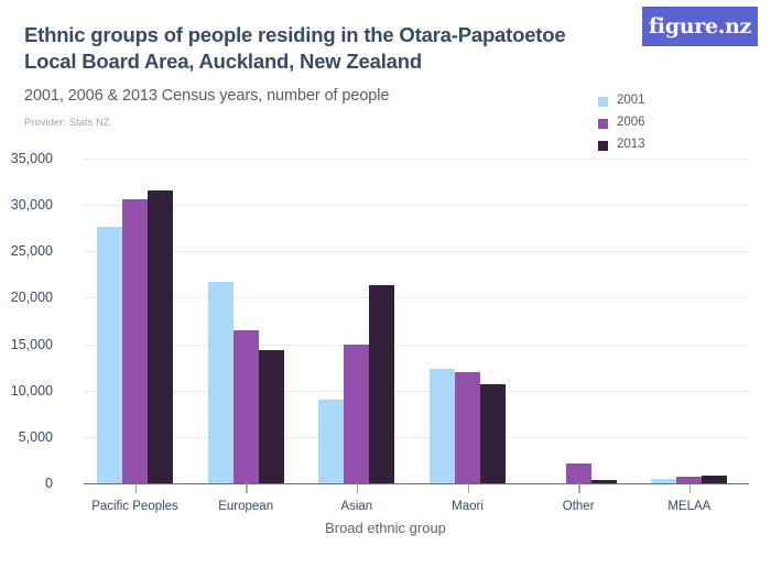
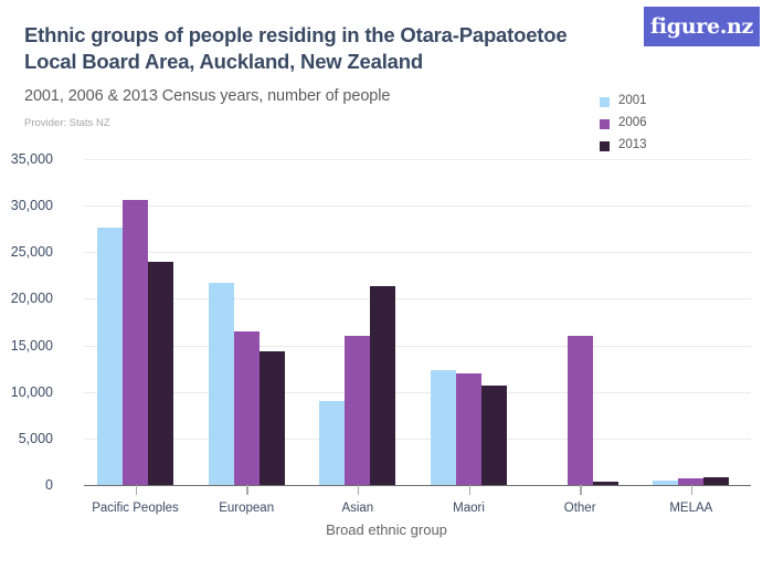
2013/Pacific Peoples: 32000 -> 24000
2006/Asian: 15000 -> 16000
2006/Other: 2000 -> 16000
